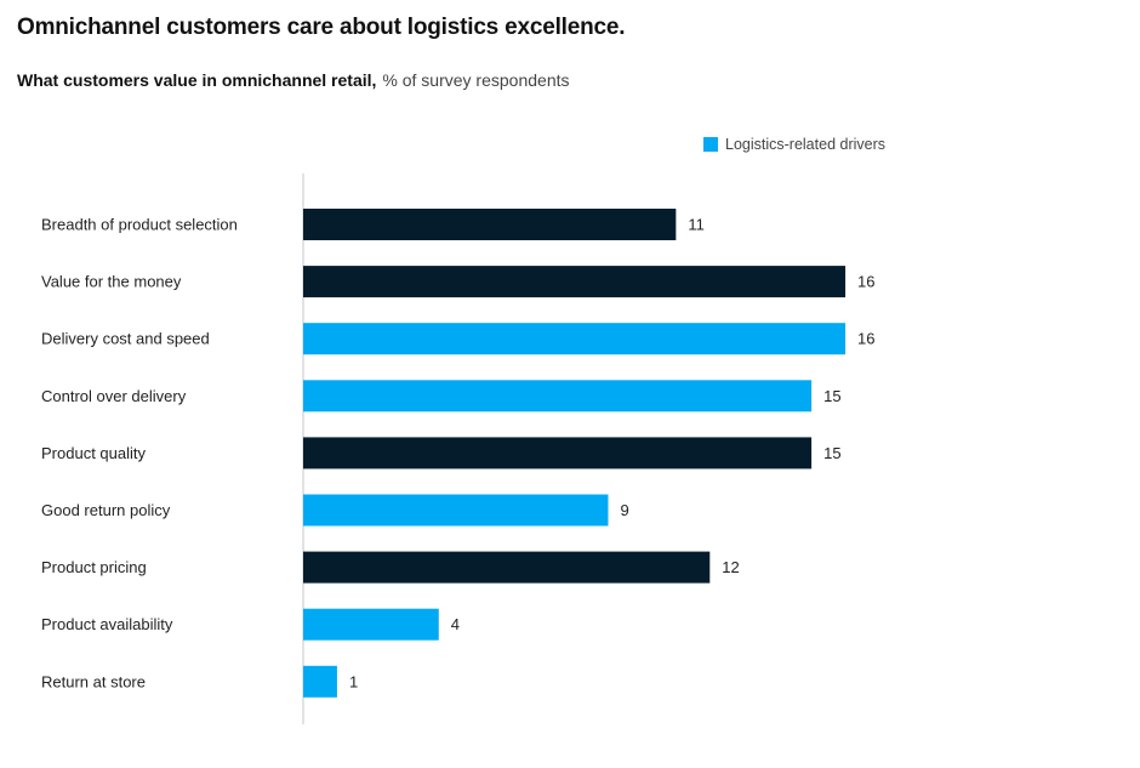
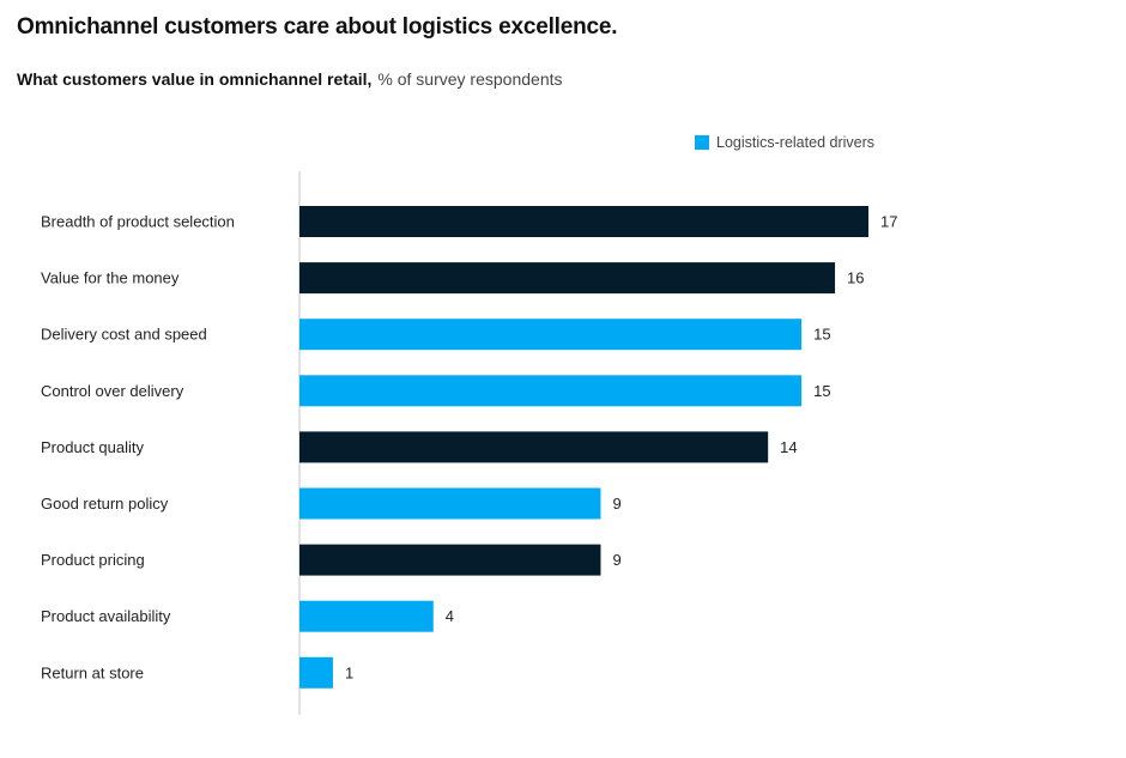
Breadth of product selection: 11 -> 17
Delivery cost and speed: 16 -> 15
Product quality: 15 -> 14
Product pricing: 12 -> 9
